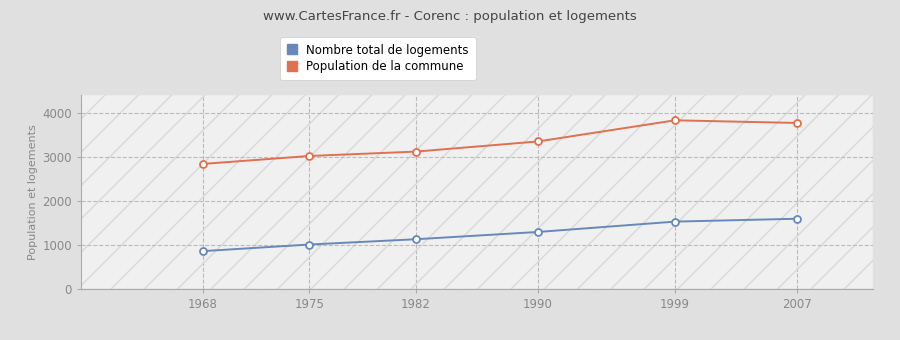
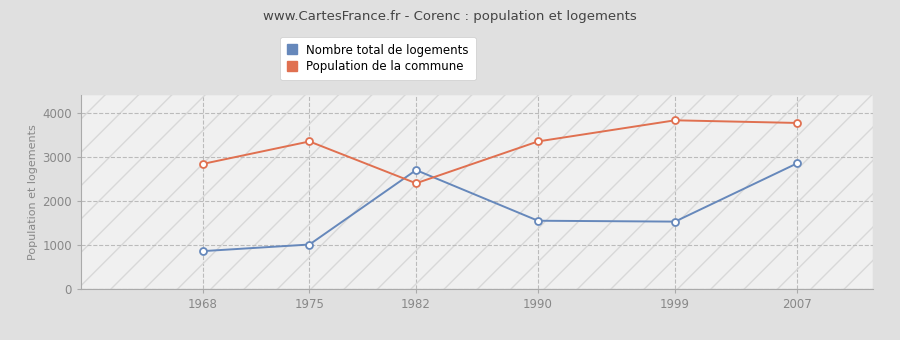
Population de la commune/1975: 3020 -> 3350
Nombre total de logements/1982: 1130 -> 2700
Population de la commune/1982: 3120 -> 2400
Nombre total de logements/1990: 1300 -> 1550
Nombre total de logements/2007: 1600 -> 2850
